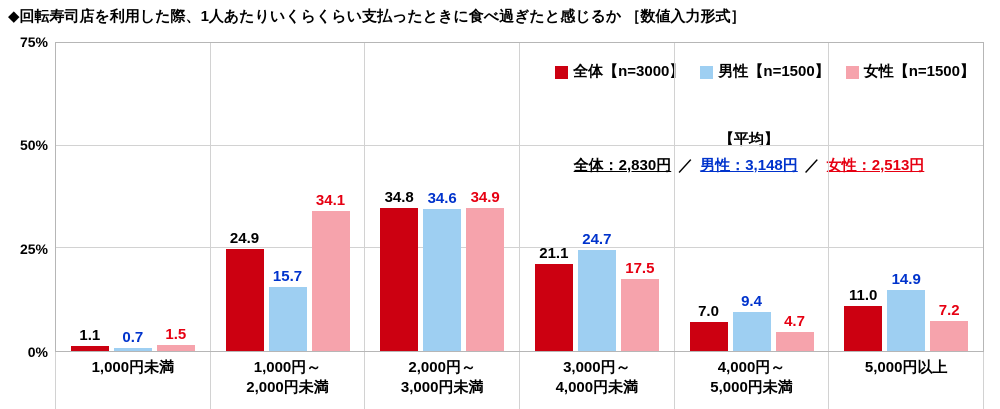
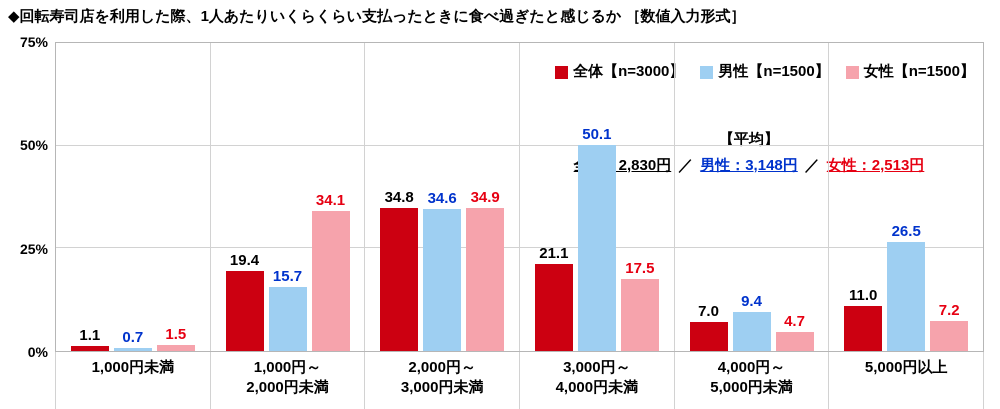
全体【n=3000】/1,000円～ 2,000円未満: 24.9 -> 19.4
男性【n=1500】/3,000円～ 4,000円未満: 24.7 -> 50.1
男性【n=1500】/5,000円以上: 14.9 -> 26.5
